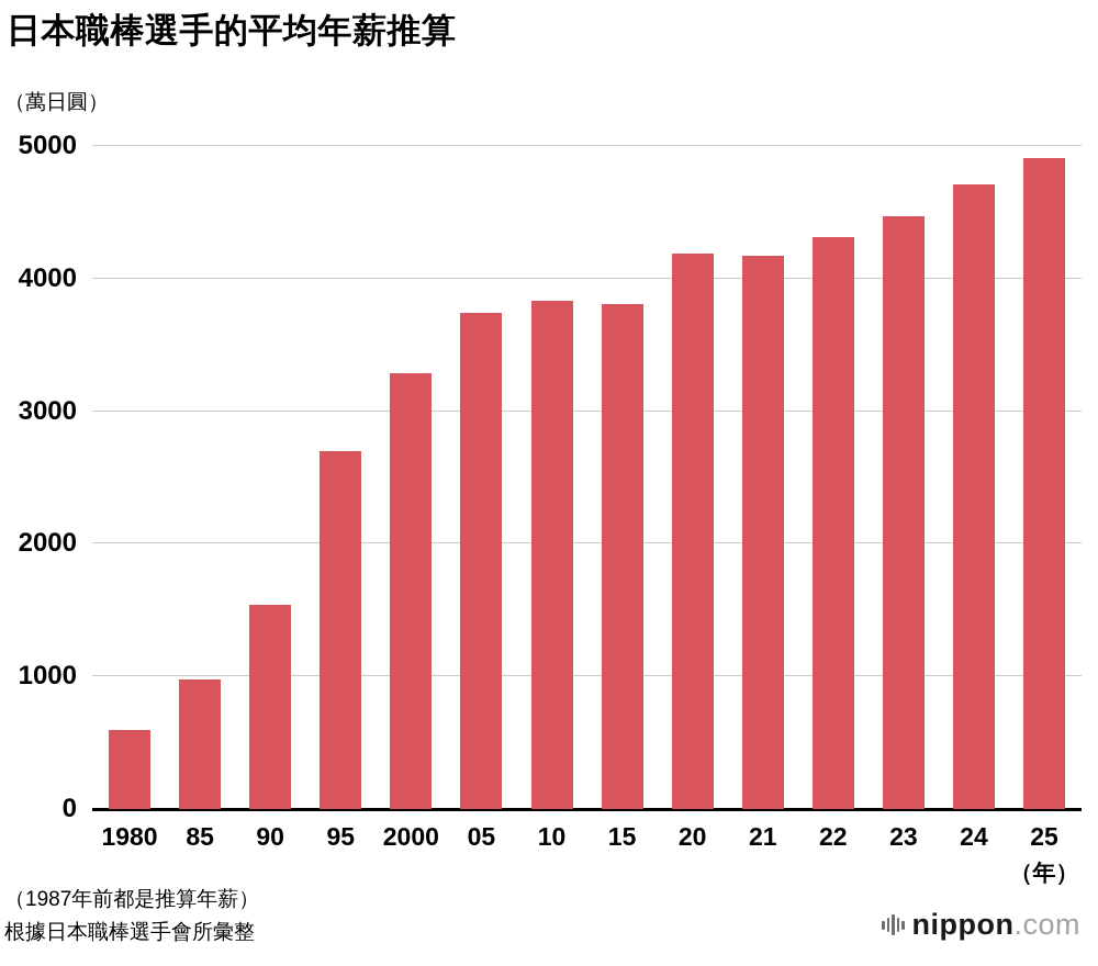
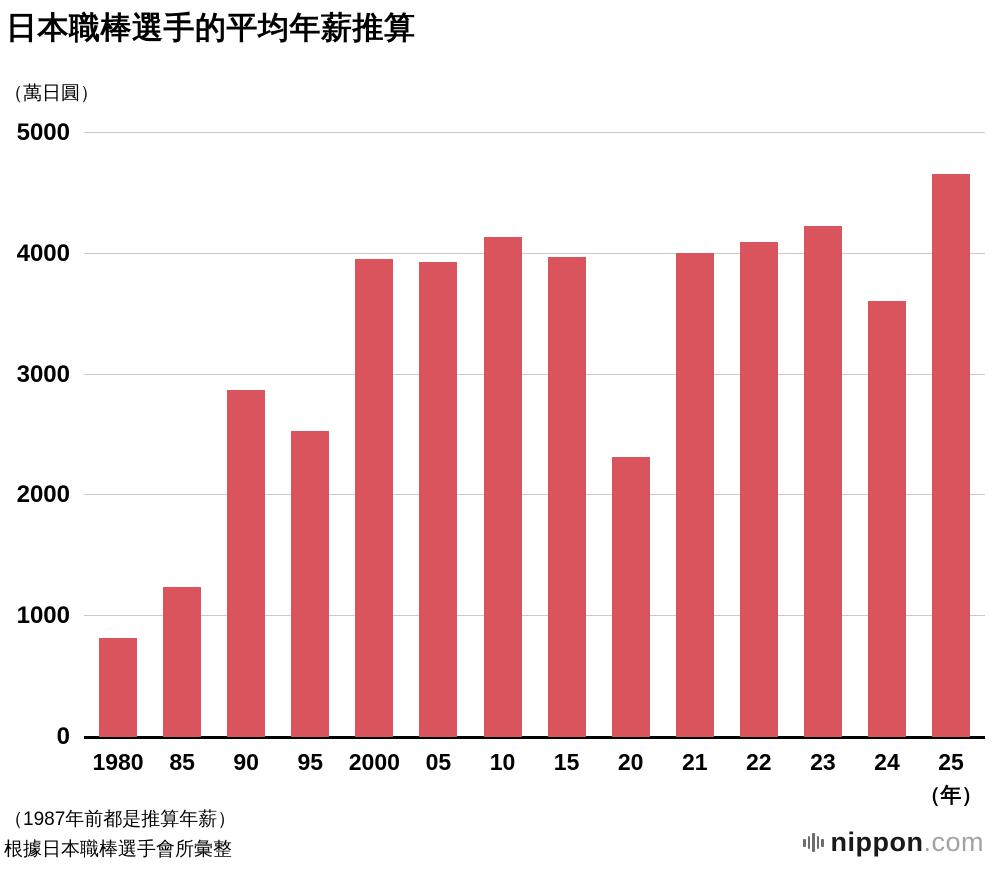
1980: 600 -> 820
85: 980 -> 1240
90: 1540 -> 2870
95: 2700 -> 2530
2000: 3290 -> 3960
05: 3740 -> 3930
10: 3830 -> 4140
15: 3810 -> 3970
20: 4190 -> 2320
21: 4170 -> 4010
22: 4310 -> 4100
23: 4470 -> 4230
24: 4710 -> 3610
25: 4910 -> 4660
